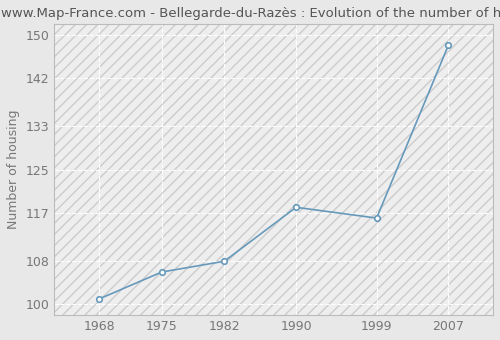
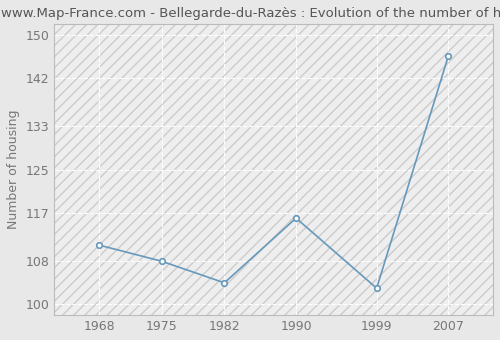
1968: 101 -> 111
1975: 106 -> 108
1982: 108 -> 104
1990: 118 -> 116
1999: 116 -> 103
2007: 148 -> 146
